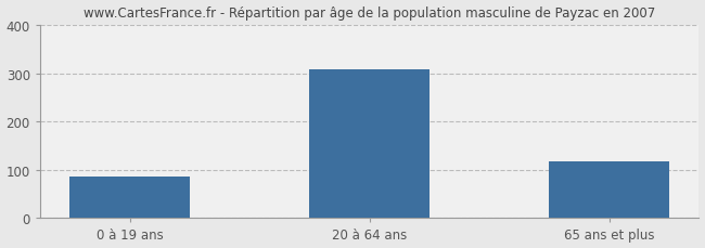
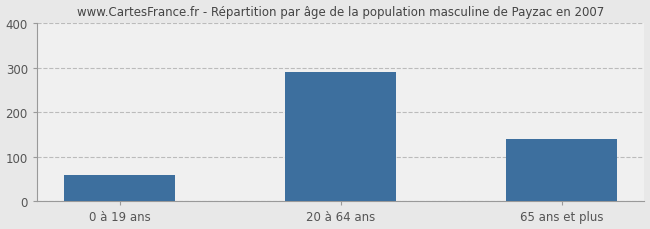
0 à 19 ans: 85 -> 60
20 à 64 ans: 308 -> 290
65 ans et plus: 118 -> 140
